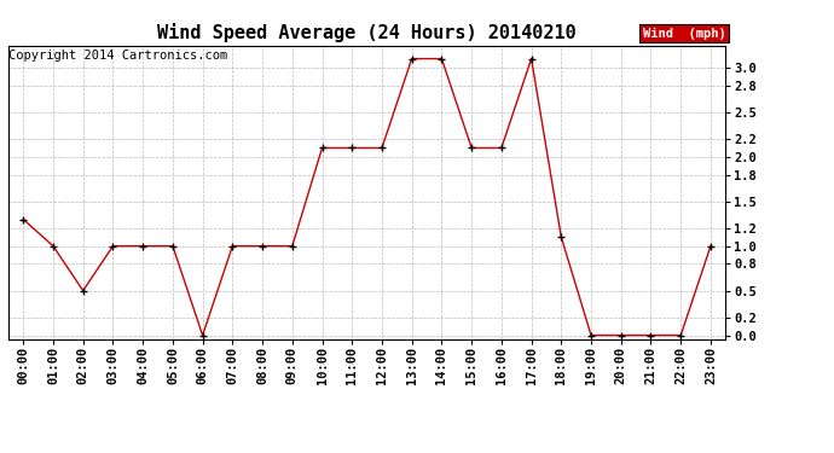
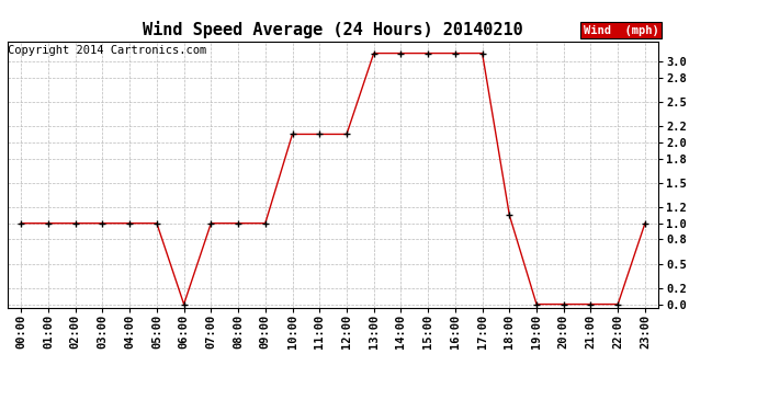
00:00: 1.3 -> 1.0
02:00: 0.5 -> 1.0
15:00: 2.1 -> 3.1
16:00: 2.1 -> 3.1
